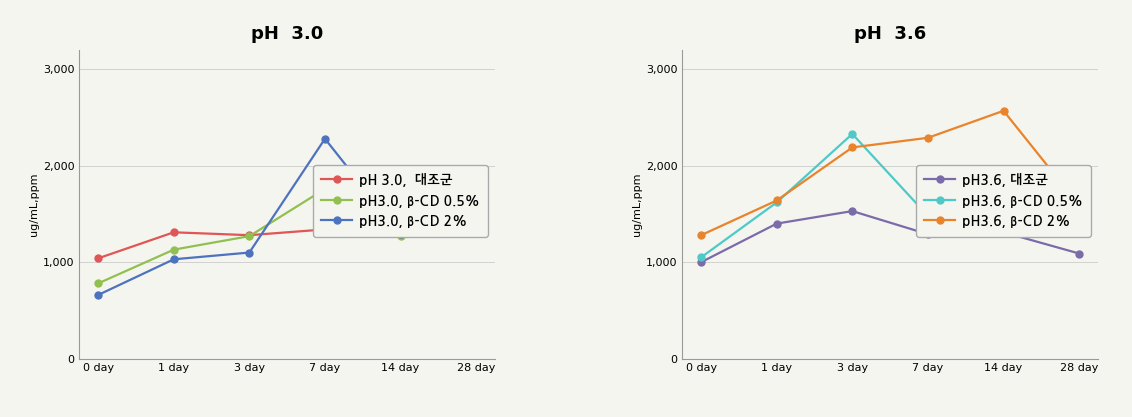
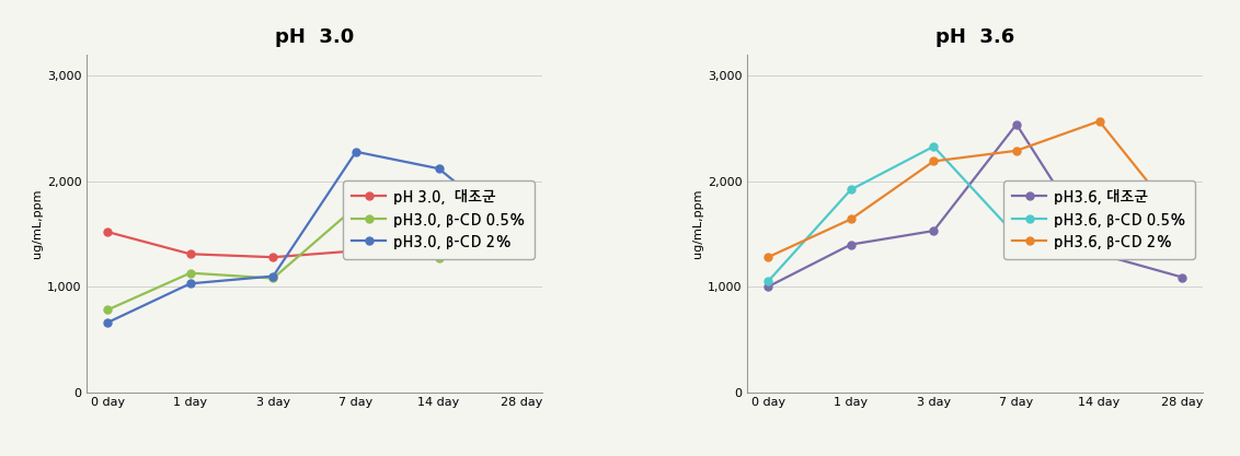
pH 3.0/pH 3.0, 대조군/0 day: 1,040 -> 1,520
pH 3.0/pH3.0, β-CD 0.5%/3 day: 1,270 -> 1,080
pH 3.0/pH3.0, β-CD 2%/14 day: 1,290 -> 2,120
pH 3.6/pH3.6, β-CD 0.5%/1 day: 1,620 -> 1,920
pH 3.6/pH3.6, 대조군/7 day: 1,290 -> 2,540
